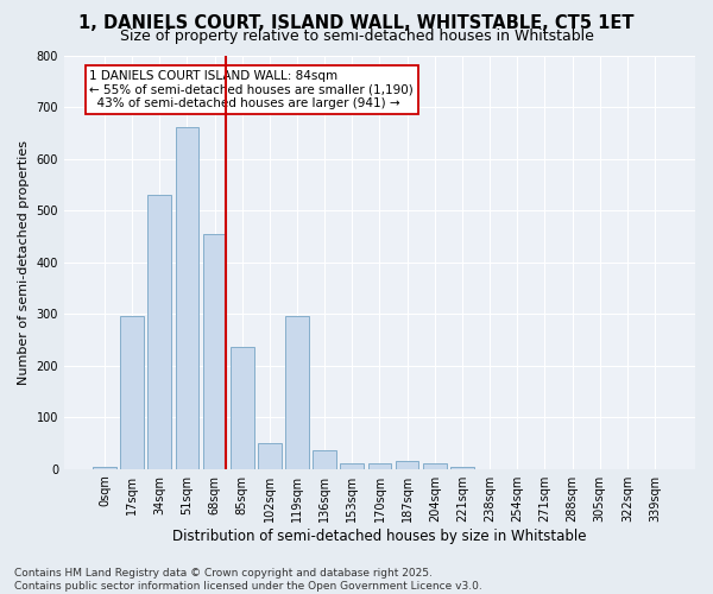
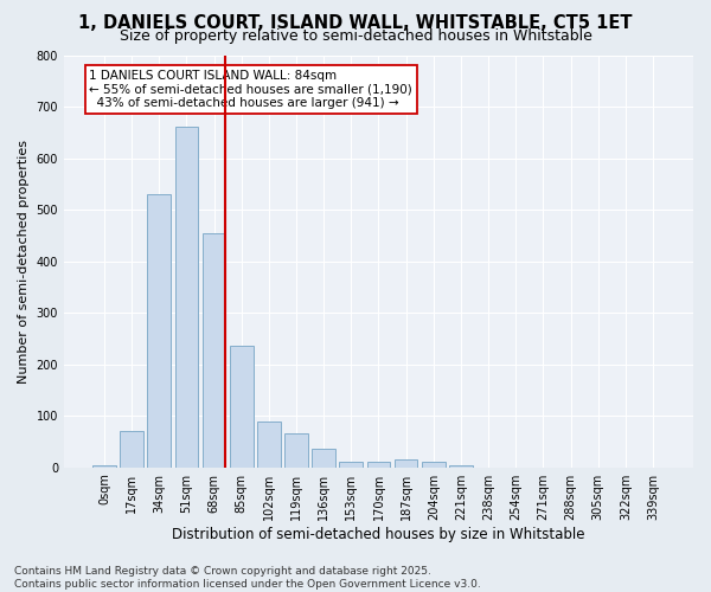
17sqm: 295 -> 70
102sqm: 50 -> 90
119sqm: 295 -> 65
